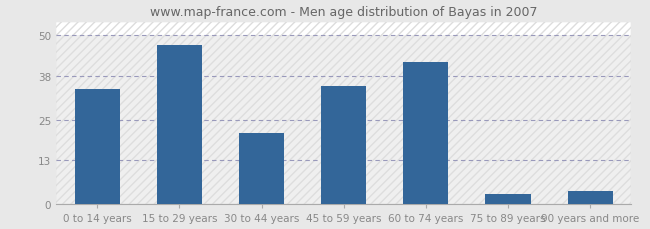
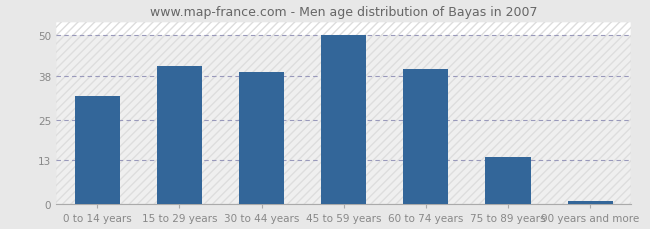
0 to 14 years: 34 -> 32
15 to 29 years: 47 -> 41
30 to 44 years: 21 -> 39
45 to 59 years: 35 -> 50
60 to 74 years: 42 -> 40
75 to 89 years: 3 -> 14
90 years and more: 4 -> 1
